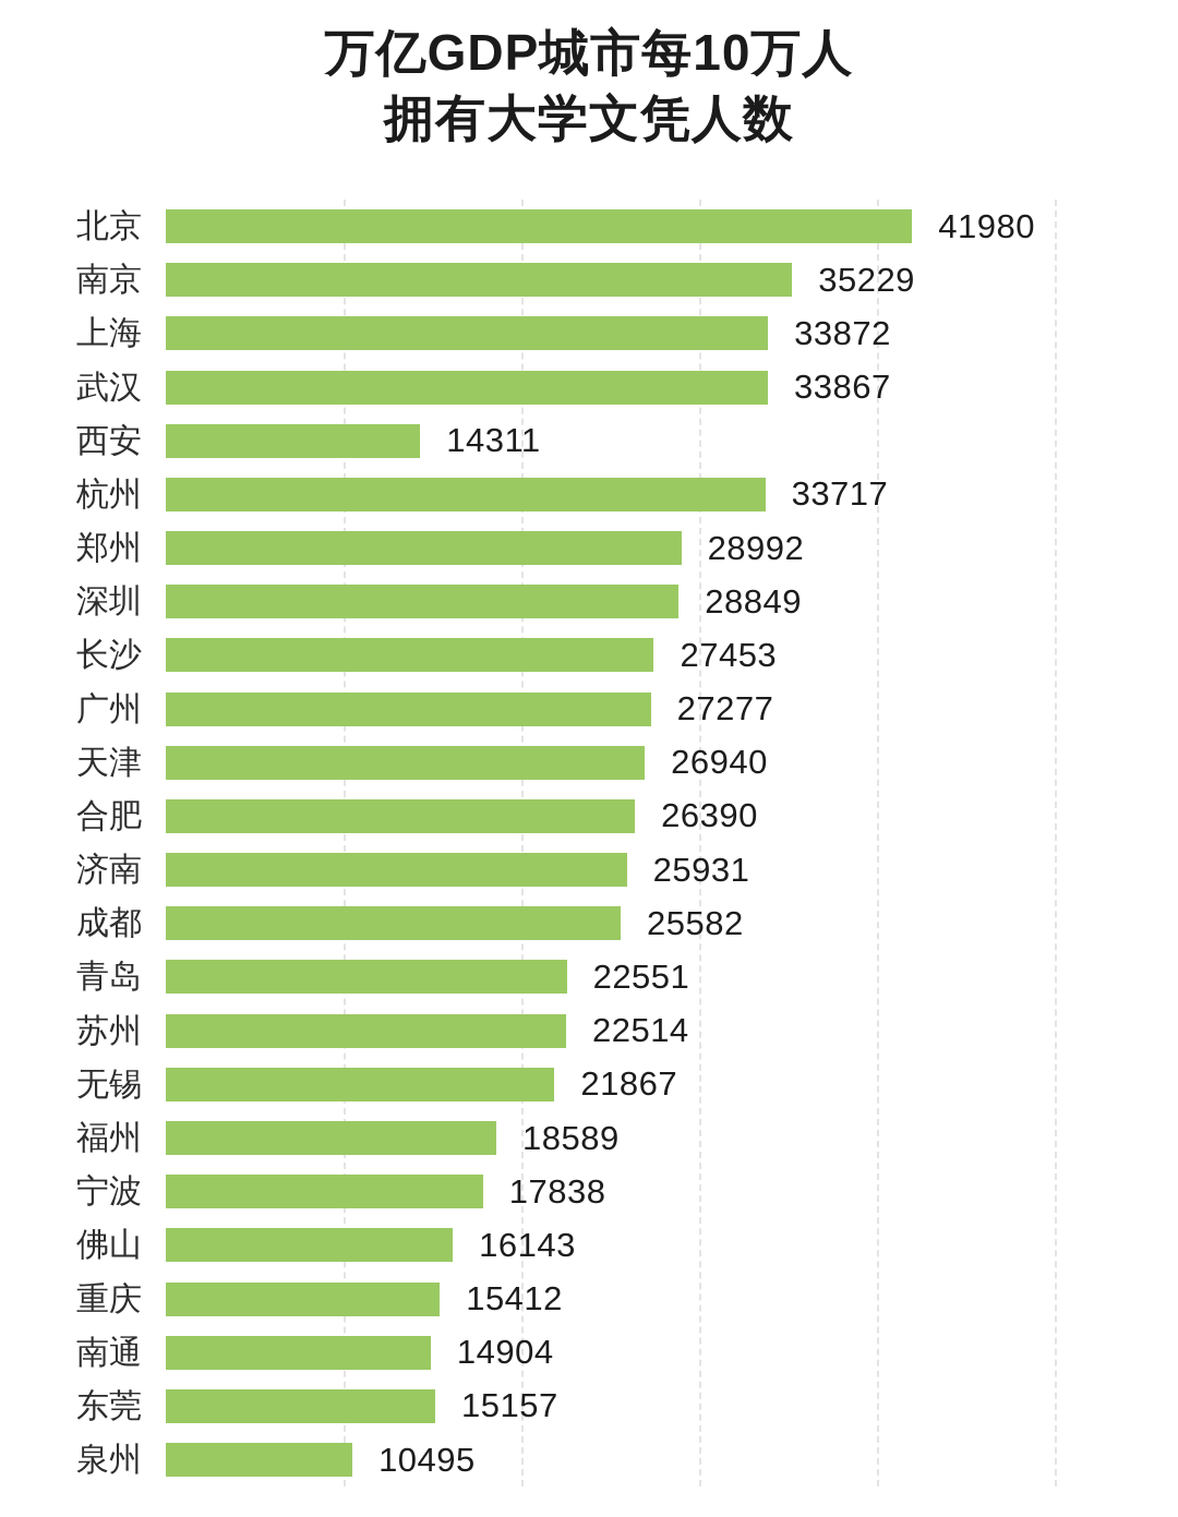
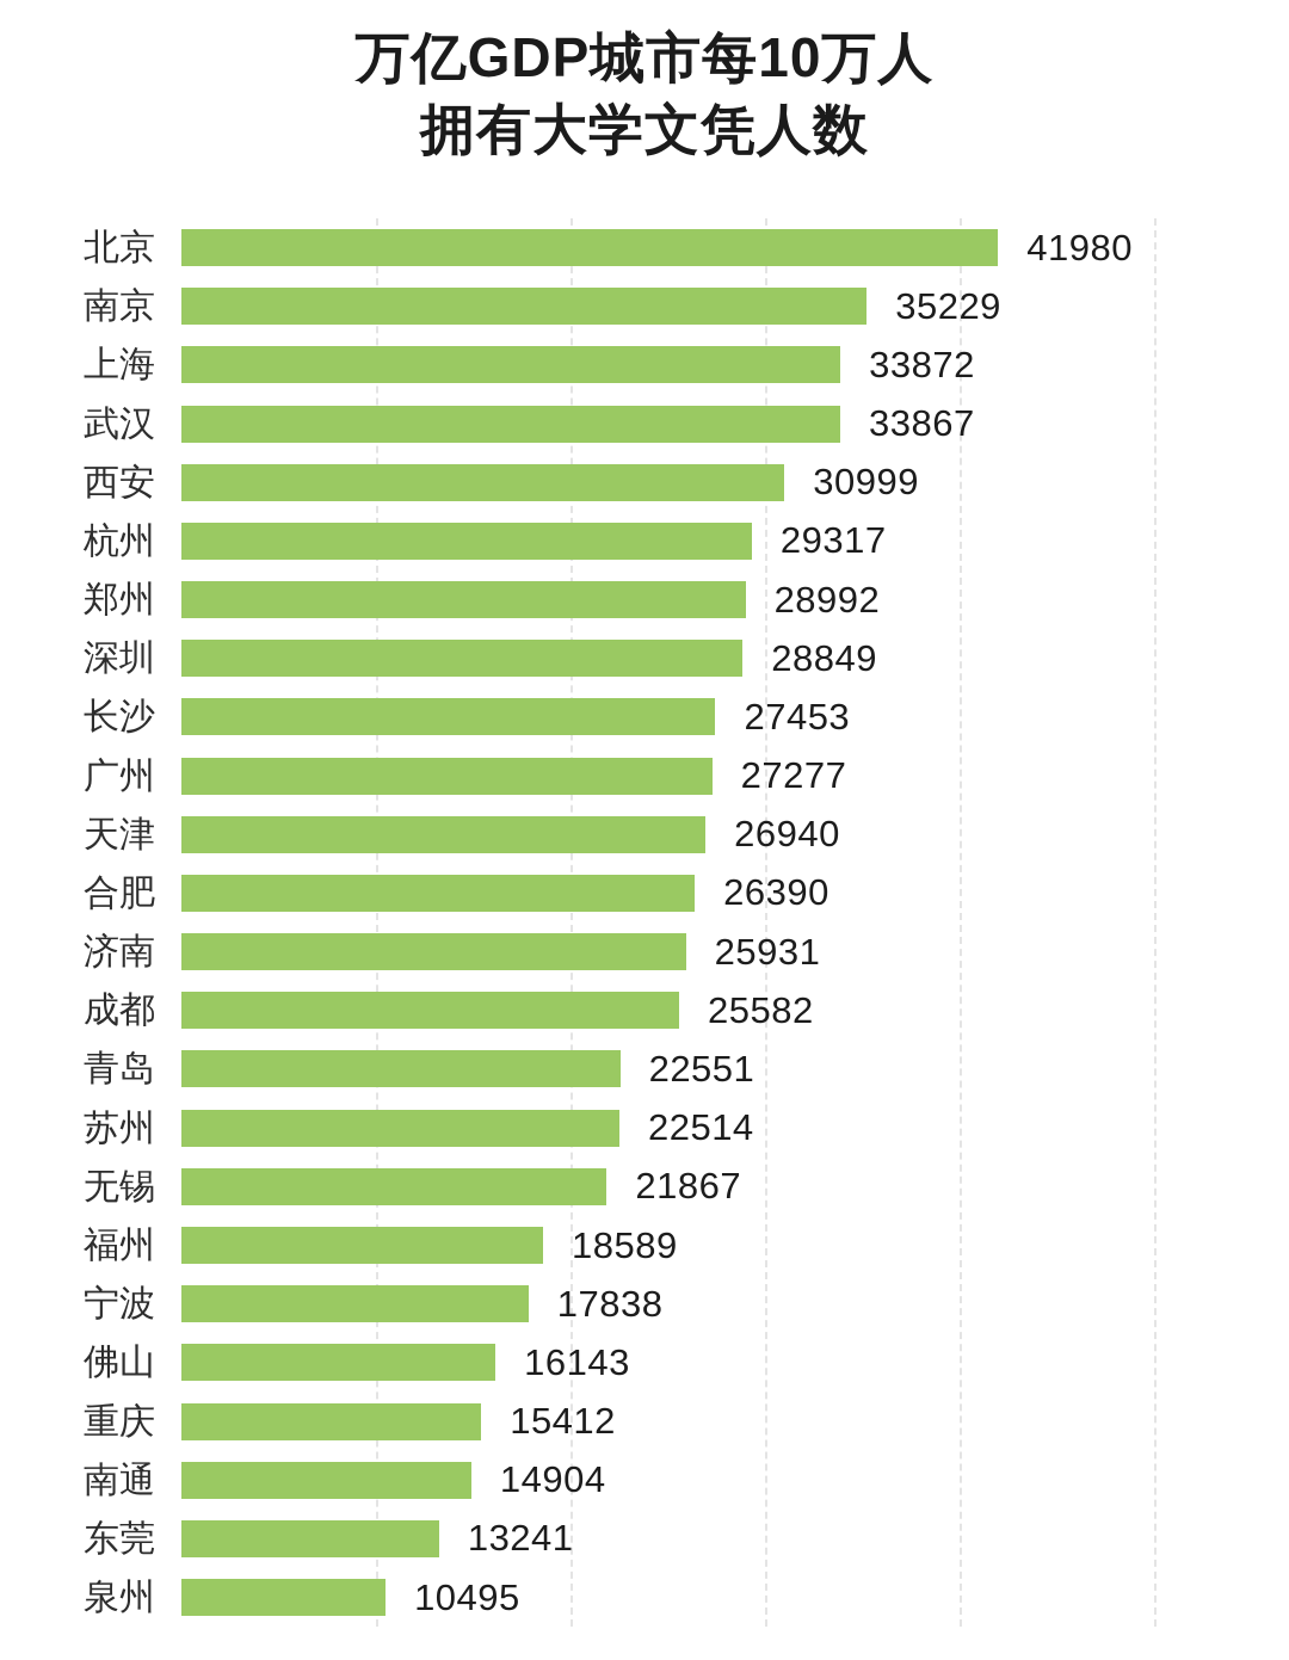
西安: 14311 -> 30999
杭州: 33717 -> 29317
东莞: 15157 -> 13241
